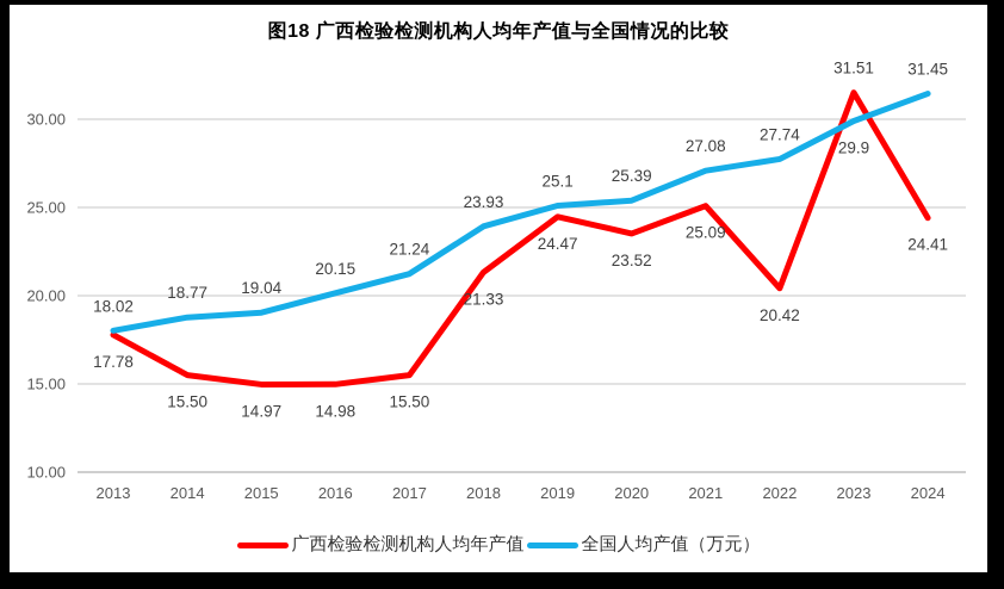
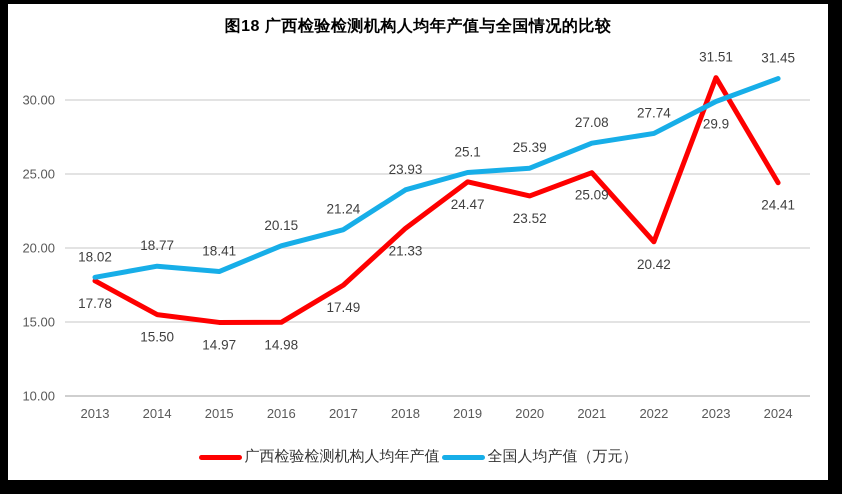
全国人均产值（万元）/2015: 19.04 -> 18.41
广西检验检测机构人均年产值/2017: 15.50 -> 17.49
